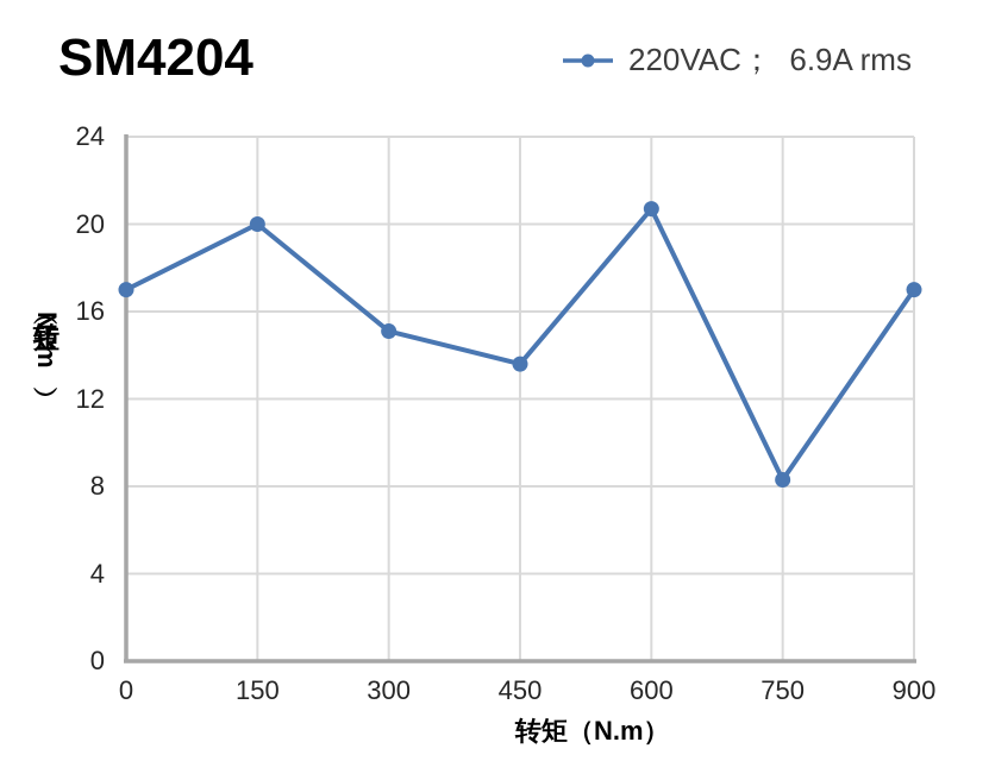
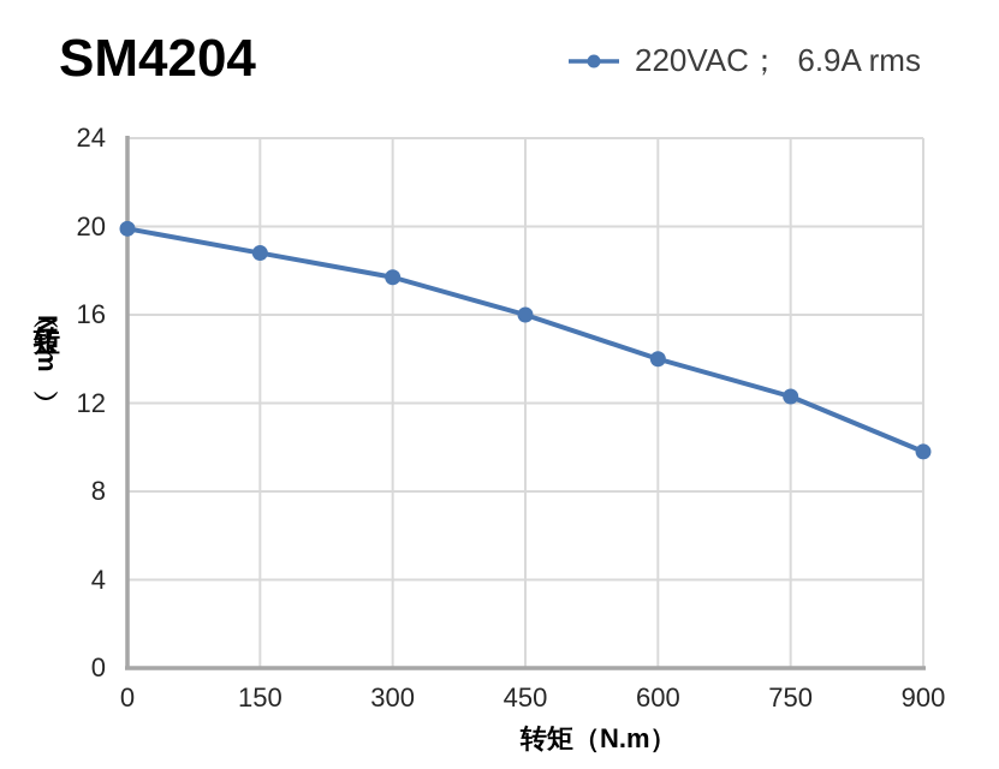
0: 17.0 -> 19.9
150: 20.0 -> 18.8
300: 15.1 -> 17.7
450: 13.6 -> 16.0
600: 20.7 -> 14.0
750: 8.3 -> 12.3
900: 17.0 -> 9.8
